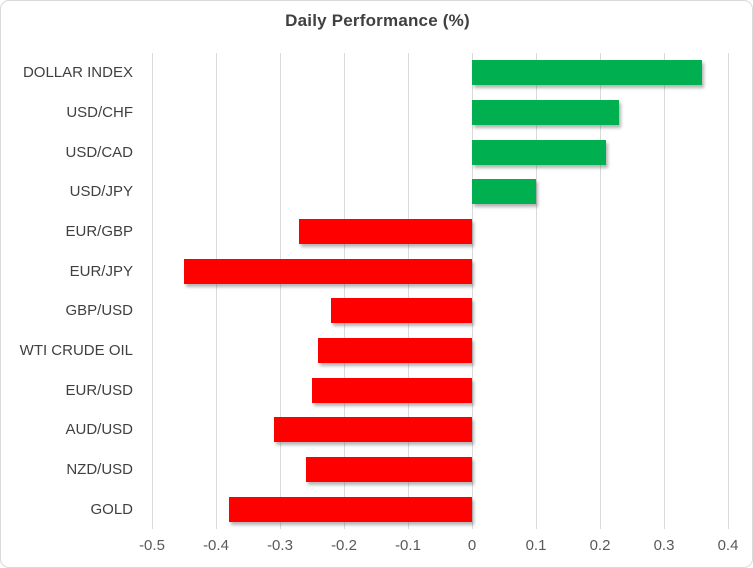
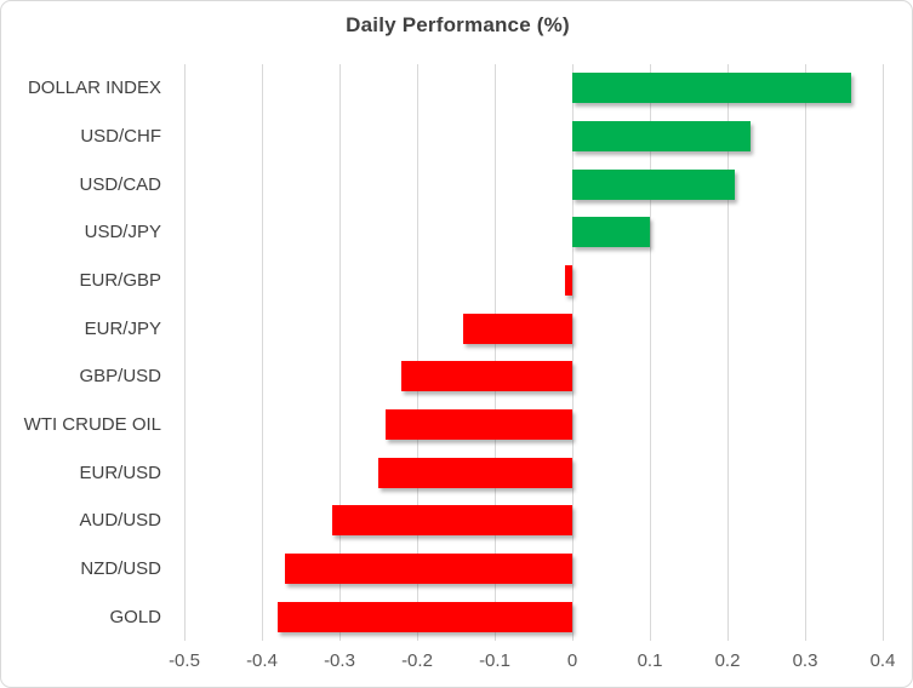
EUR/GBP: -0.27 -> -0.01
EUR/JPY: -0.45 -> -0.14
NZD/USD: -0.26 -> -0.37
